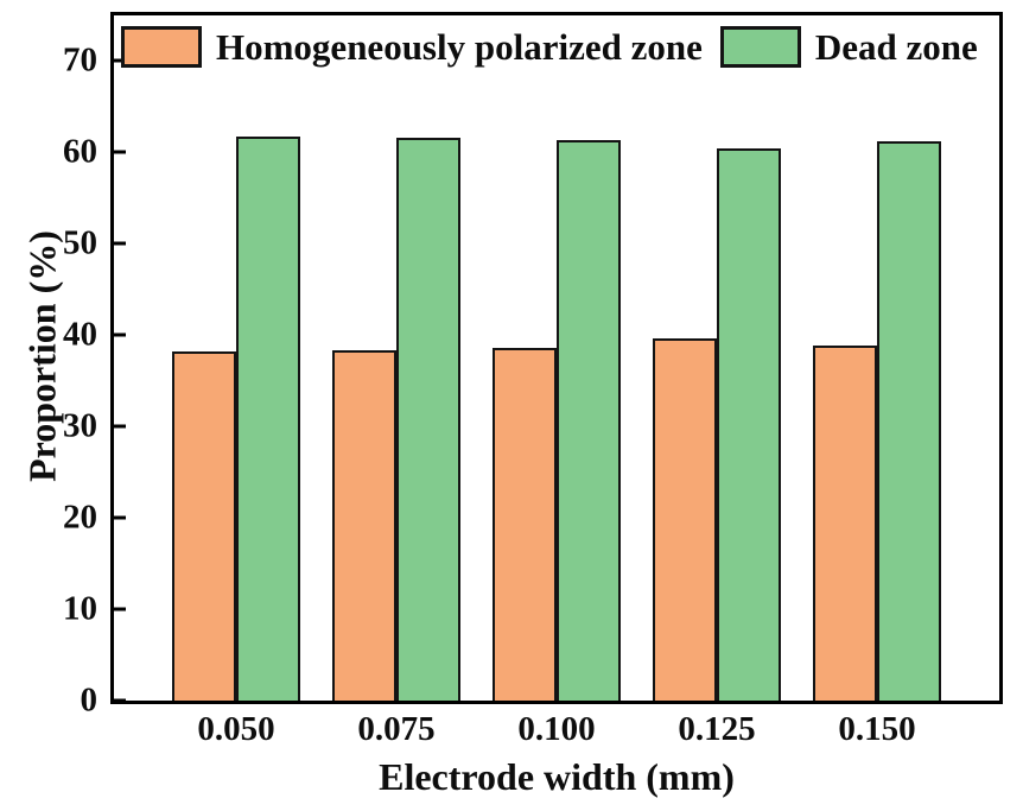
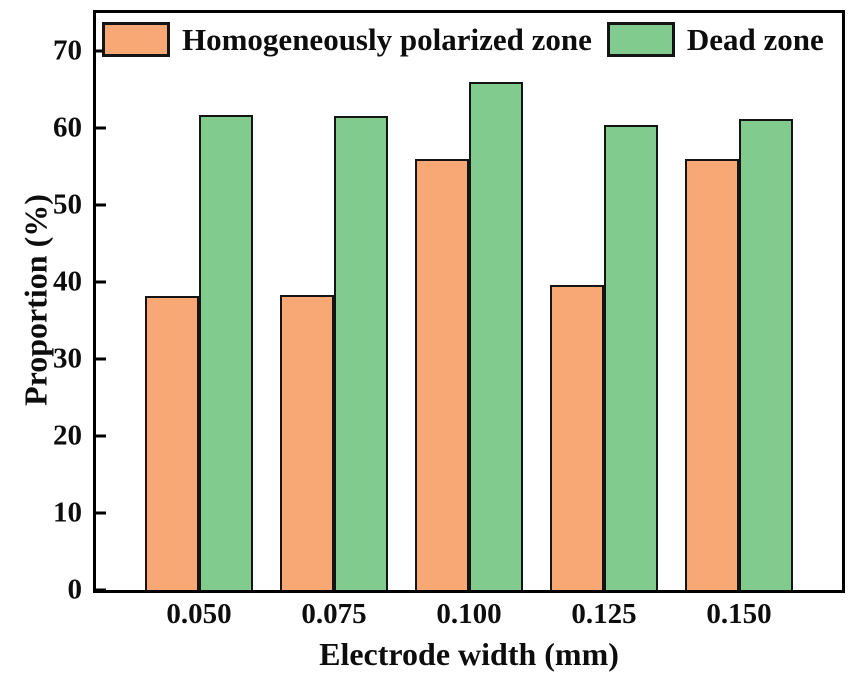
Homogeneously polarized zone/0.100: 39 -> 56
Dead zone/0.100: 61 -> 66
Homogeneously polarized zone/0.150: 39 -> 56
